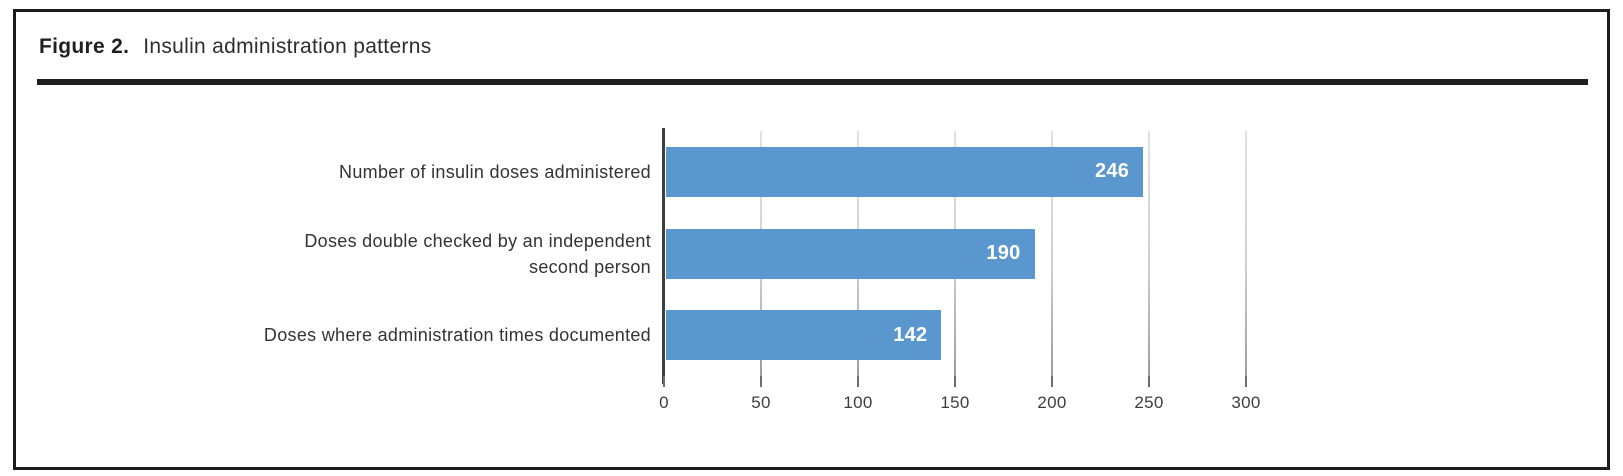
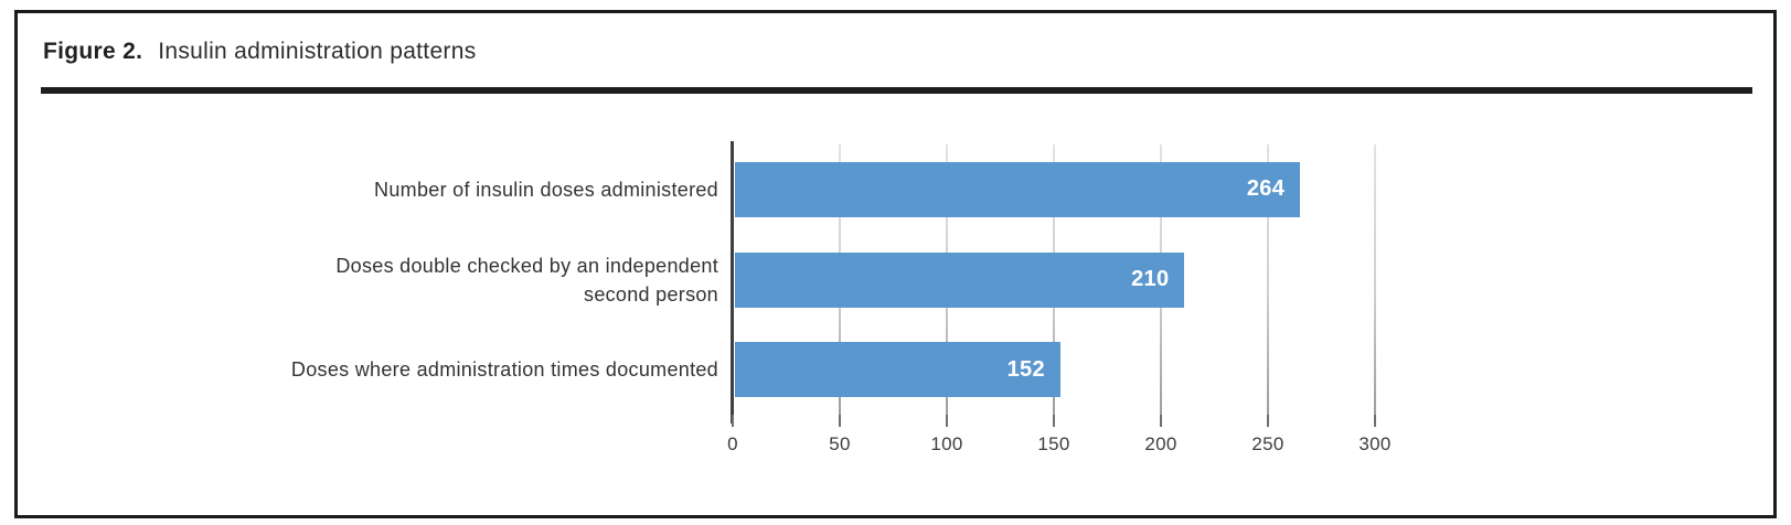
Number of insulin doses administered: 246 -> 264
Doses double checked by an independent second person: 190 -> 210
Doses where administration times documented: 142 -> 152
